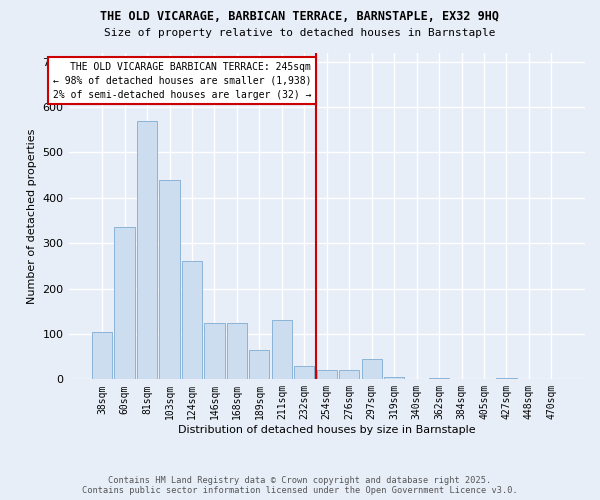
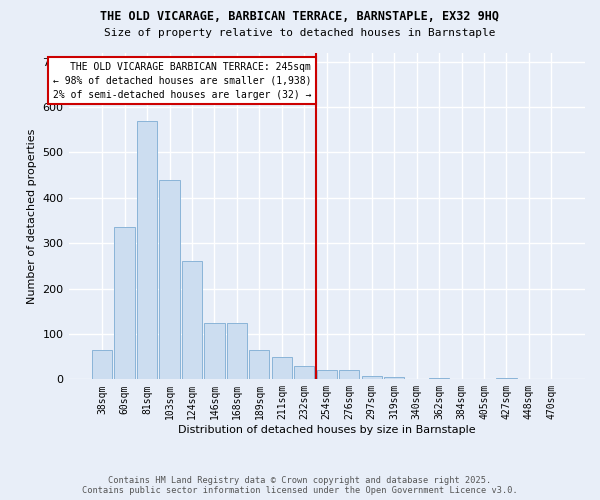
38sqm: 105 -> 65
211sqm: 130 -> 50
297sqm: 45 -> 8
